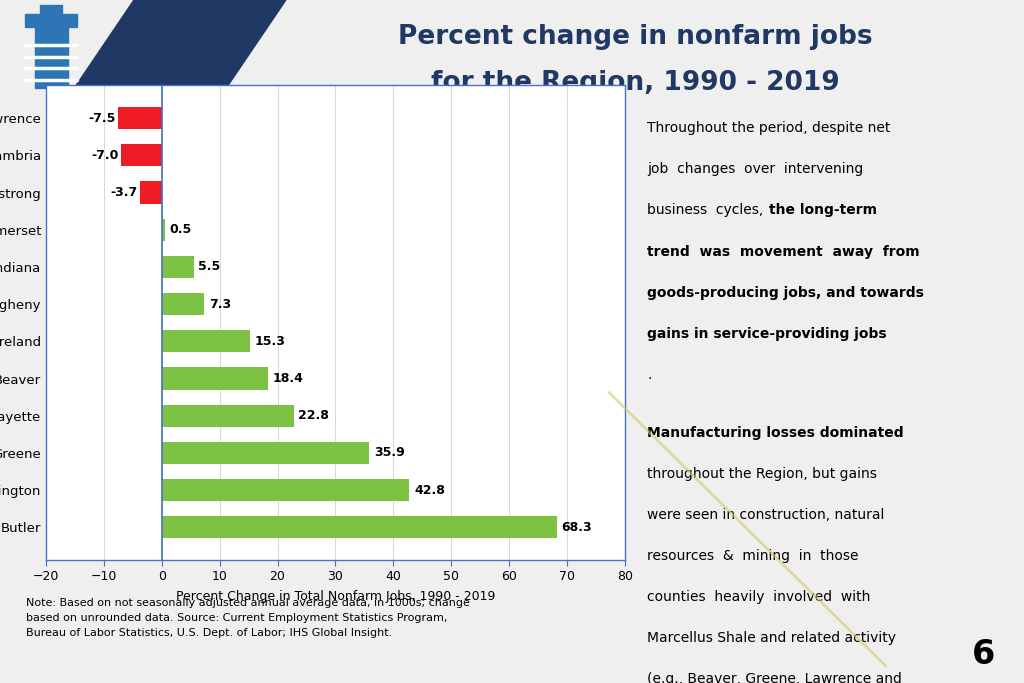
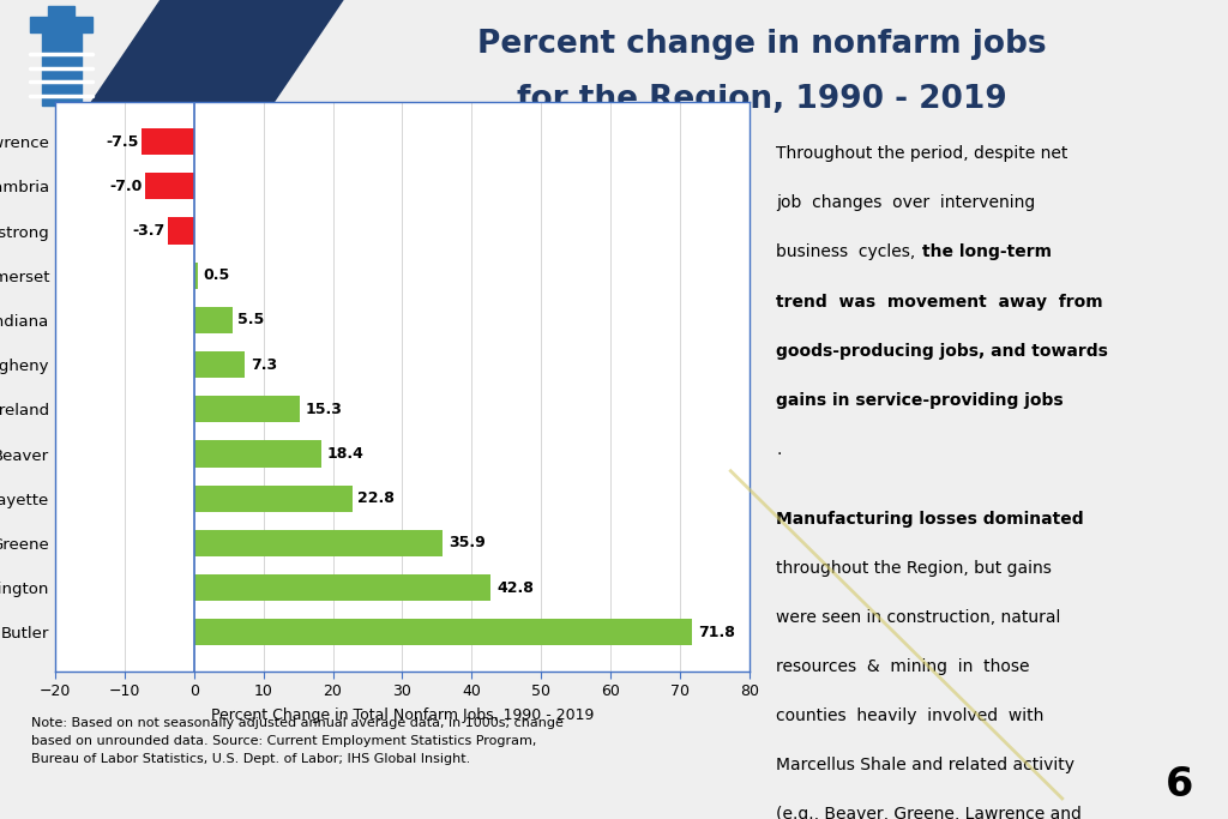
Butler: 68.3 -> 71.8
